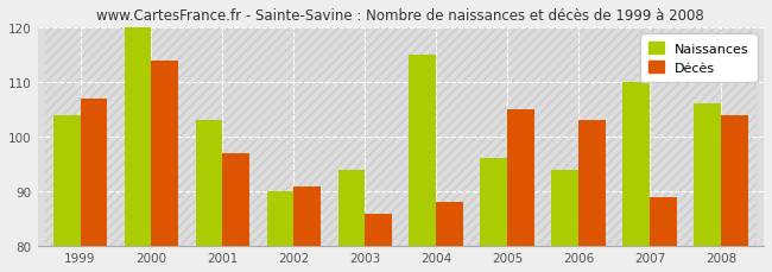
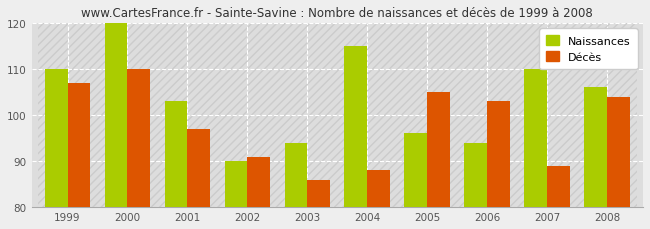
Naissances/1999: 104 -> 110
Décès/2000: 114 -> 110
